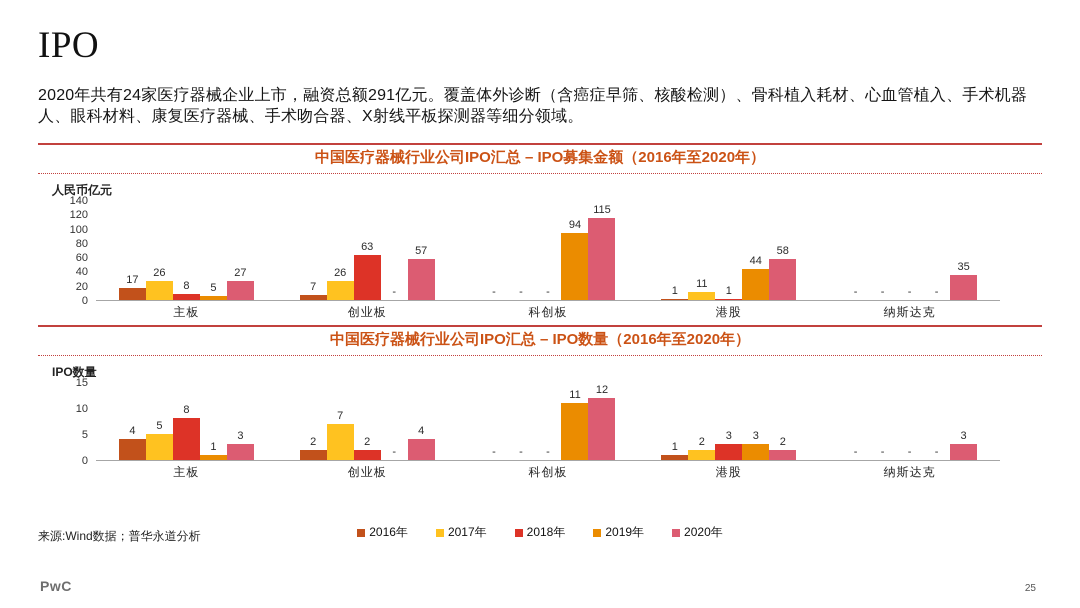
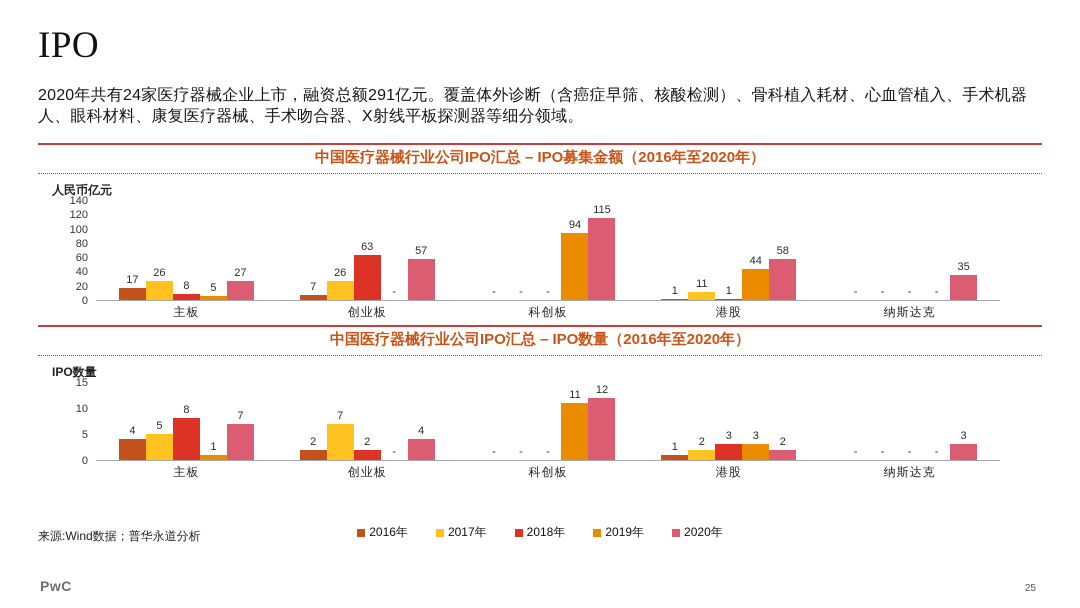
中国医疗器械行业公司IPO汇总 – IPO数量（2016年至2020年）/2020年/主板: 3 -> 7
